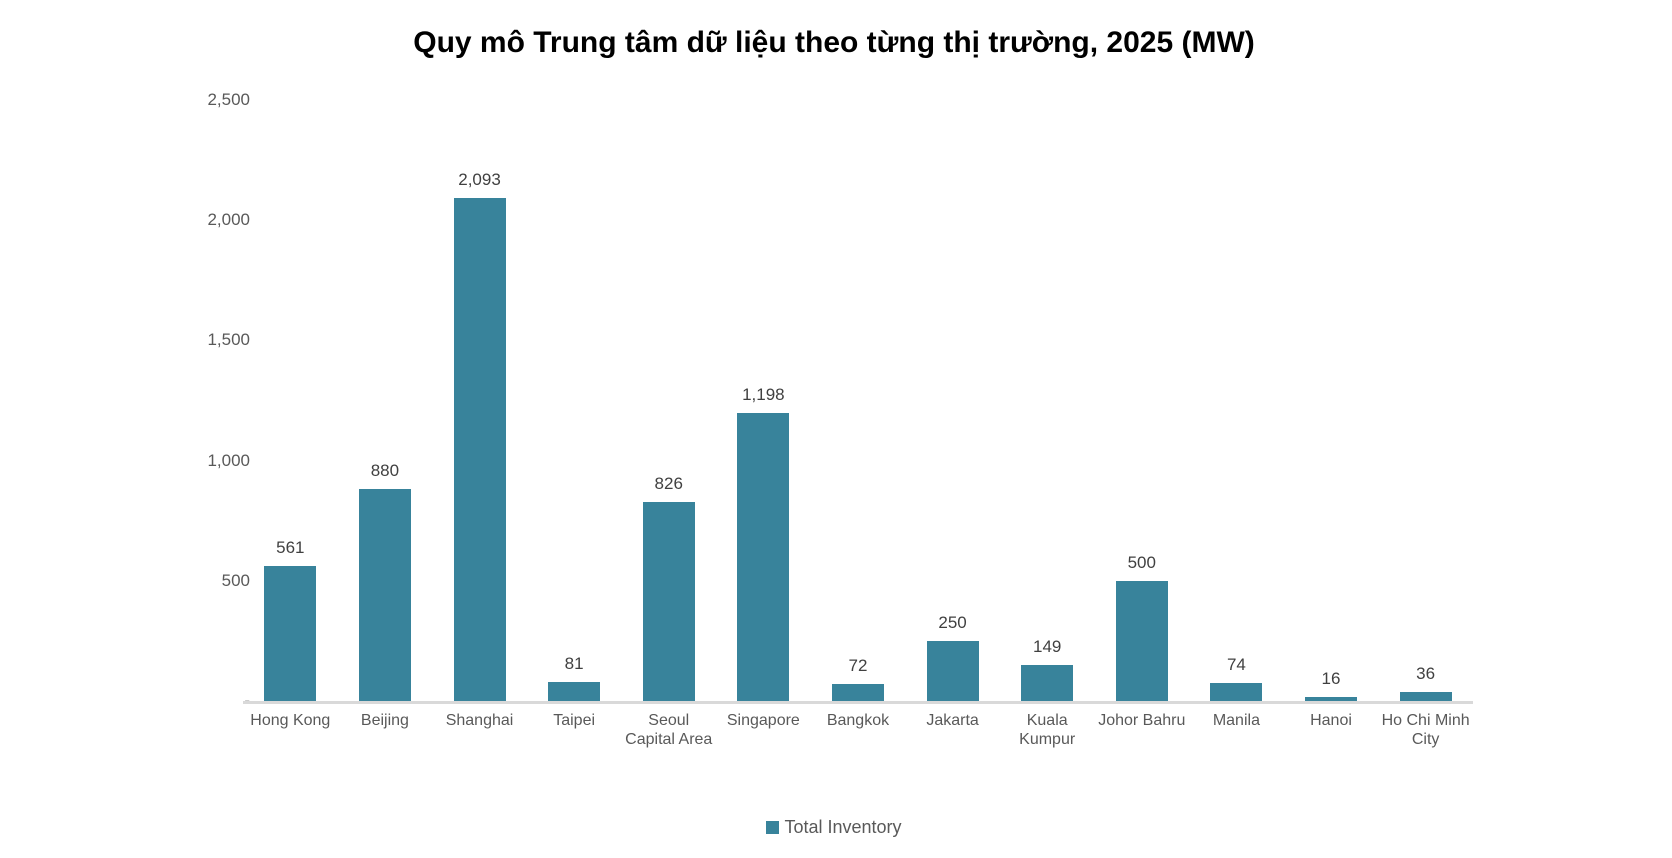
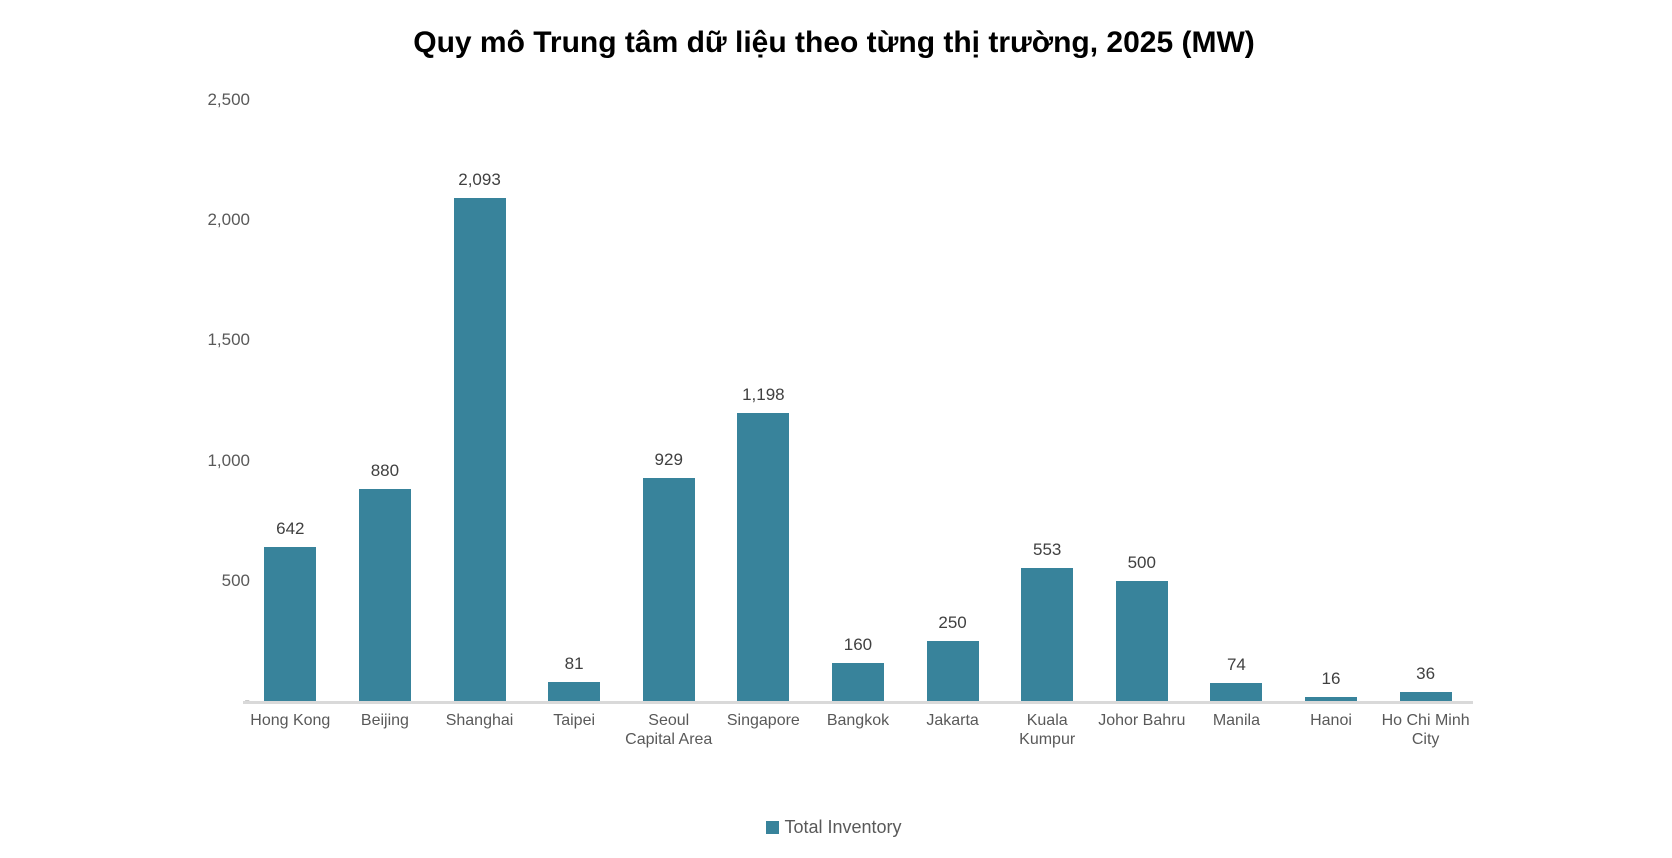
Hong Kong: 561 -> 642
Seoul Capital Area: 826 -> 929
Bangkok: 72 -> 160
Kuala Kumpur: 149 -> 553
